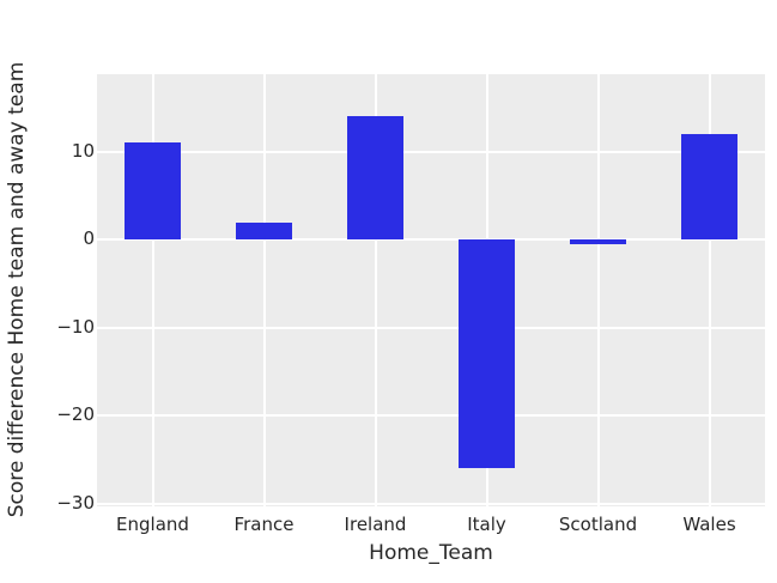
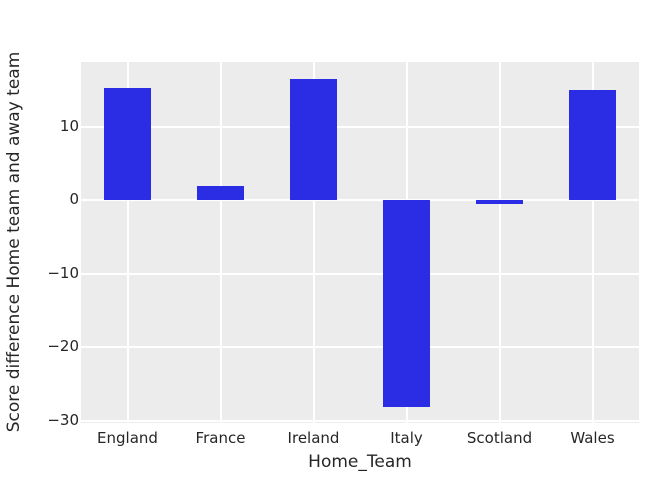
England: 11 -> 15
Ireland: 14 -> 16
Italy: -26 -> -28
Wales: 12 -> 15
